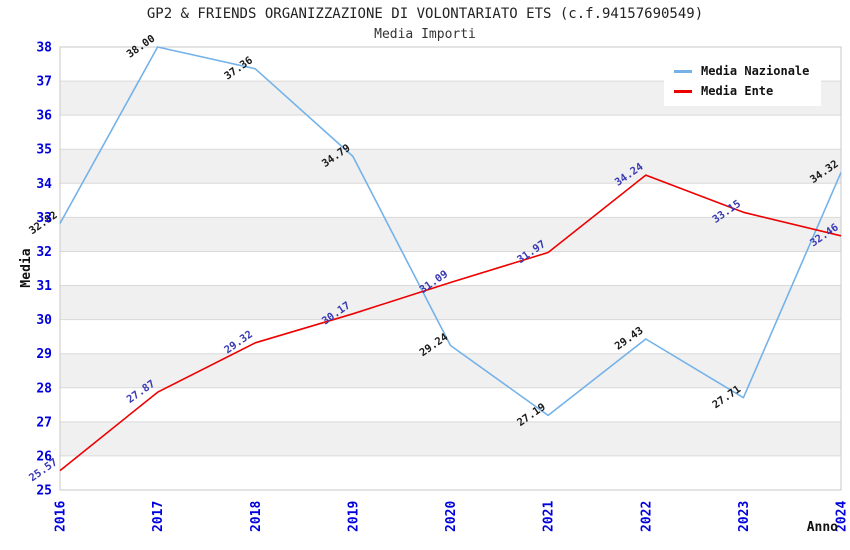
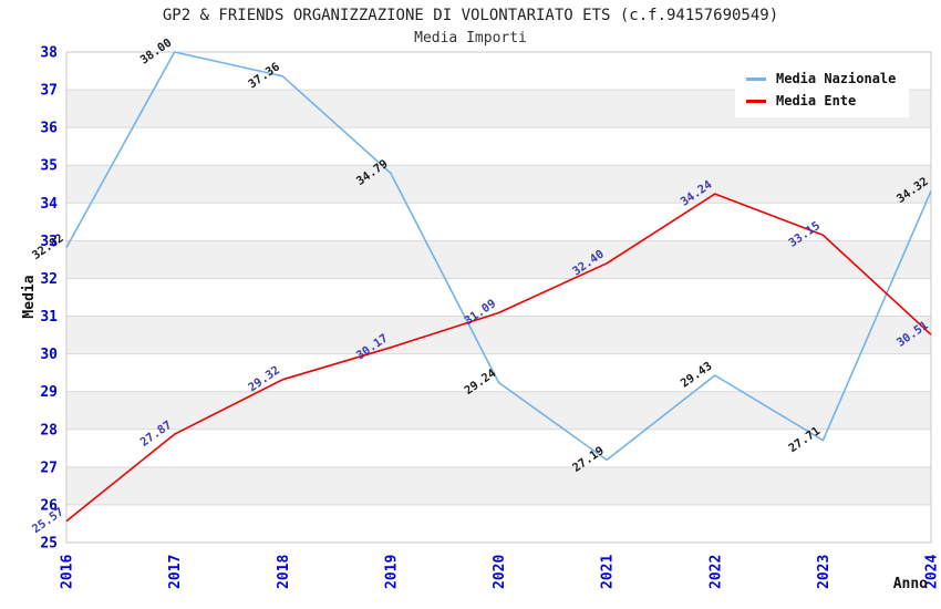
Media Ente/2021: 31.97 -> 32.40
Media Ente/2024: 32.46 -> 30.51
